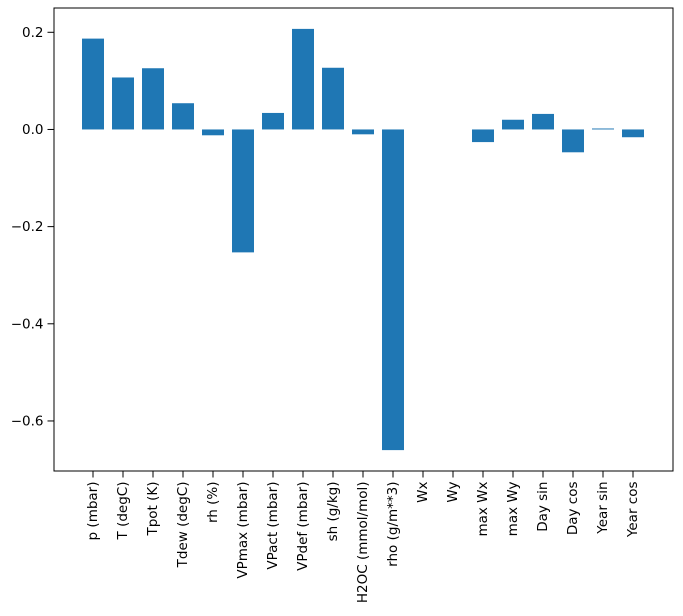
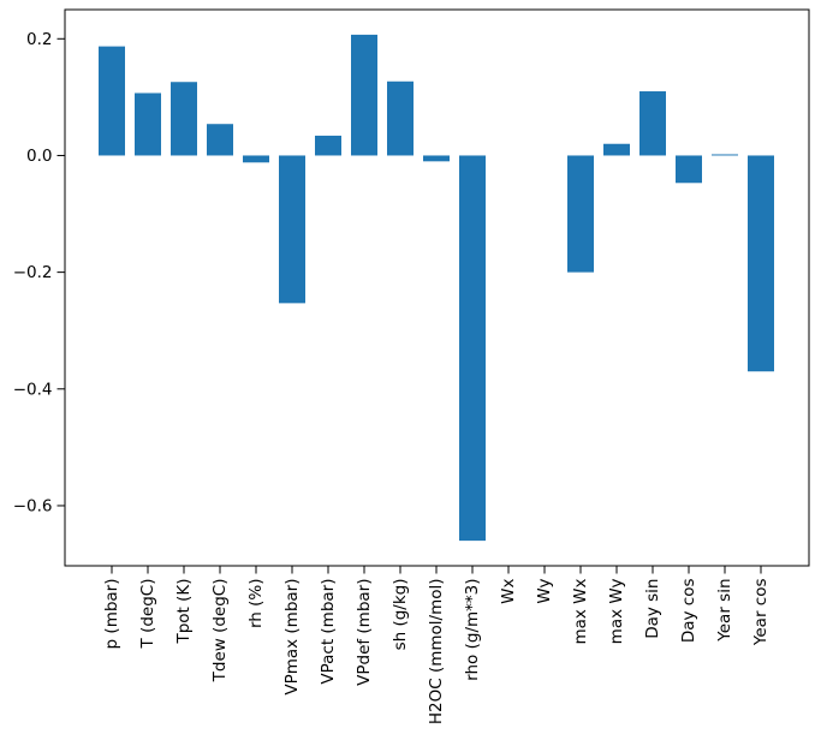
max Wx: -0.03 -> -0.20
Day sin: 0.03 -> 0.11
Year cos: -0.02 -> -0.37
